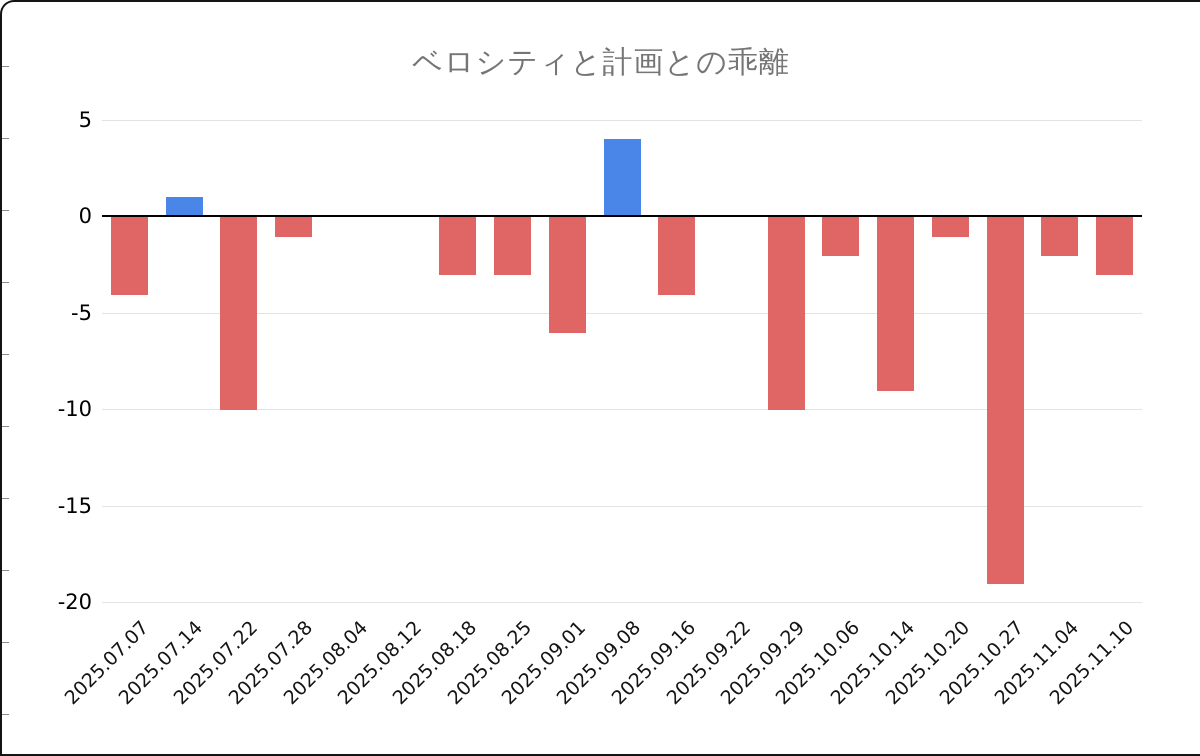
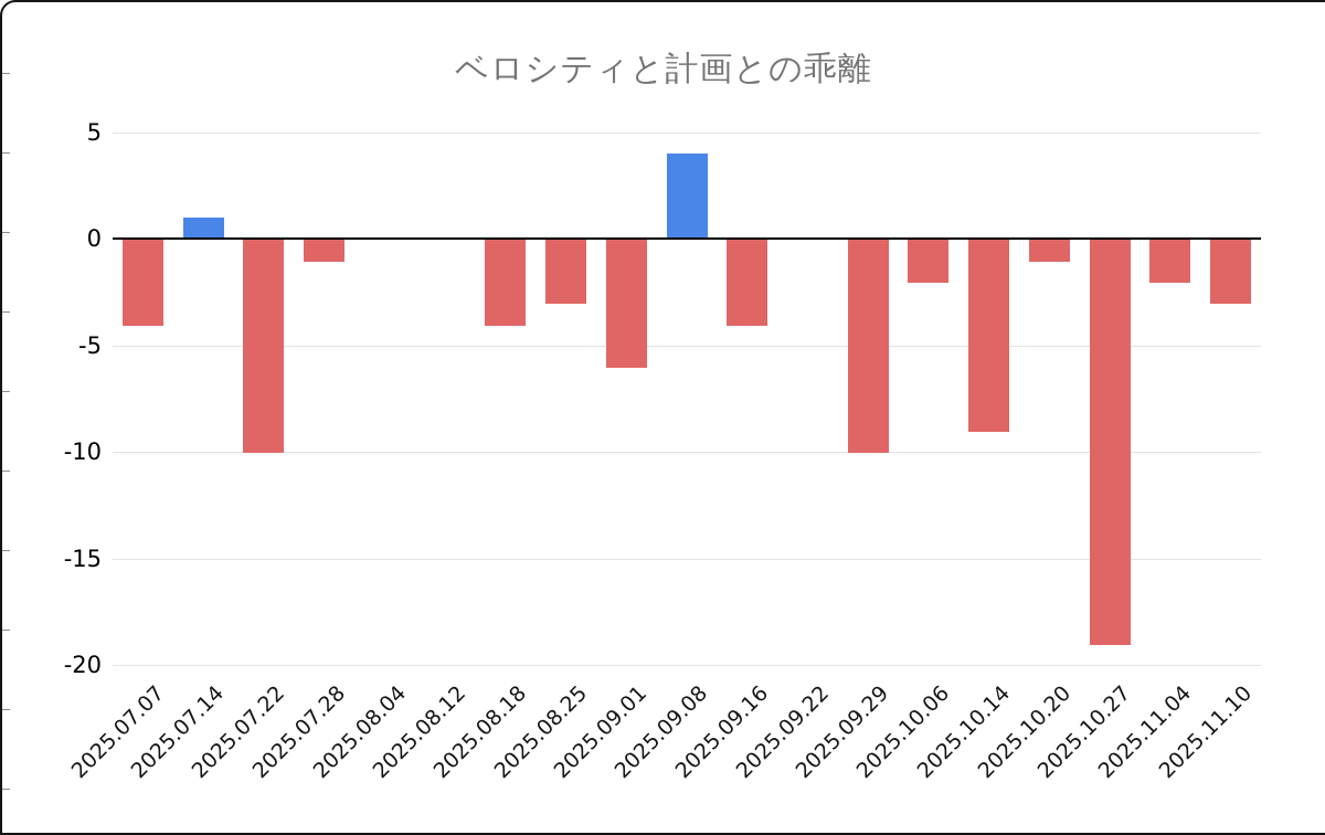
2025.08.18: -3 -> -4
